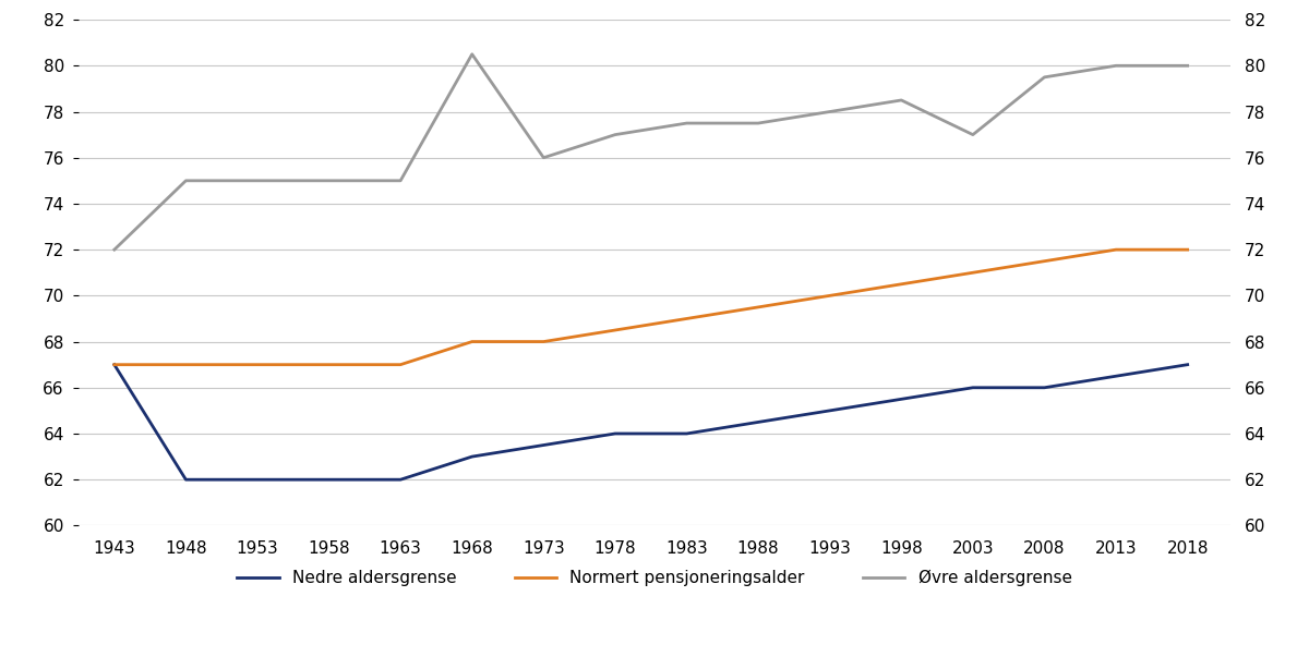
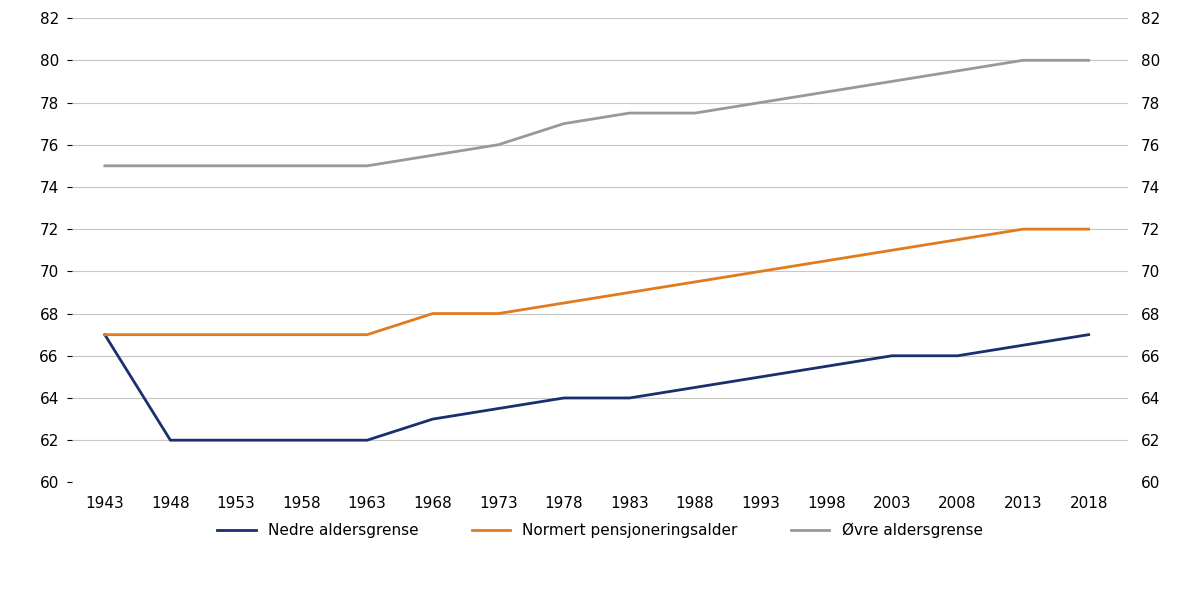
Øvre aldersgrense/1943: 72.0 -> 75.0
Øvre aldersgrense/1968: 80.5 -> 75.5
Øvre aldersgrense/2003: 77.0 -> 79.0
